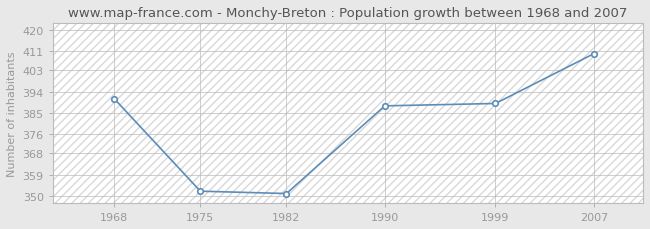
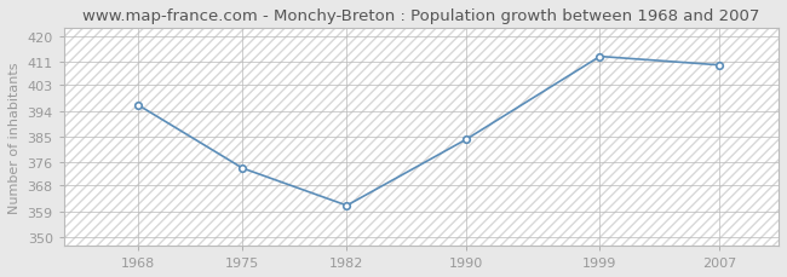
1968: 391 -> 396
1975: 352 -> 374
1982: 351 -> 361
1990: 388 -> 384
1999: 389 -> 413
